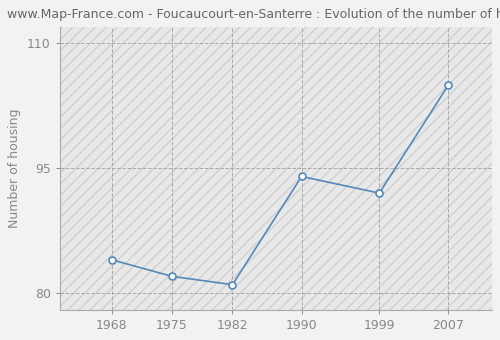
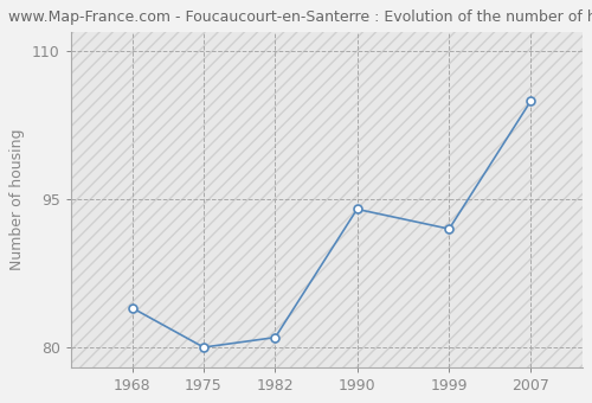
1975: 82 -> 80
